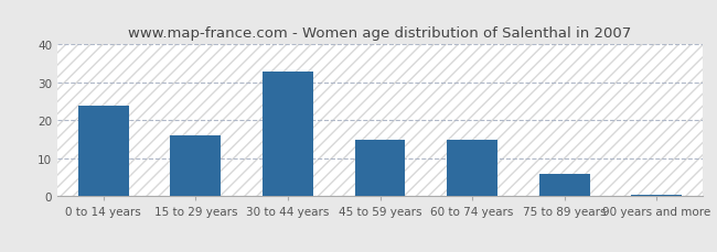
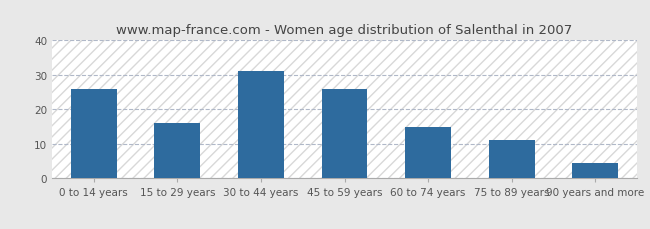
0 to 14 years: 24.0 -> 26.0
30 to 44 years: 33.0 -> 31.0
45 to 59 years: 15.0 -> 26.0
75 to 89 years: 6.0 -> 11.0
90 years and more: 0.5 -> 4.5
